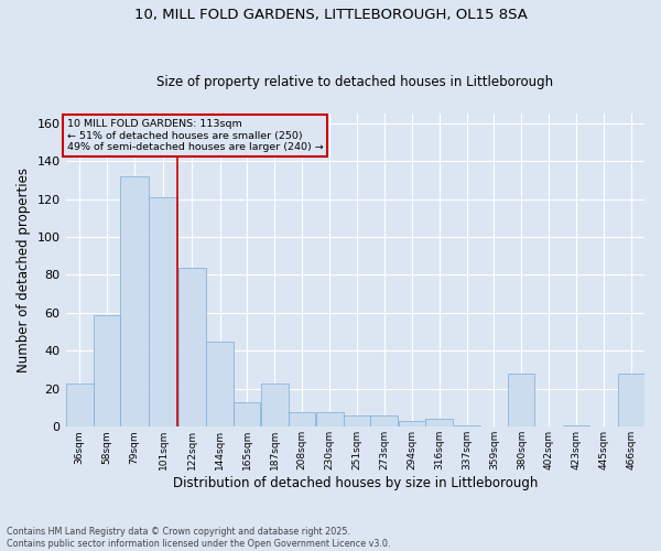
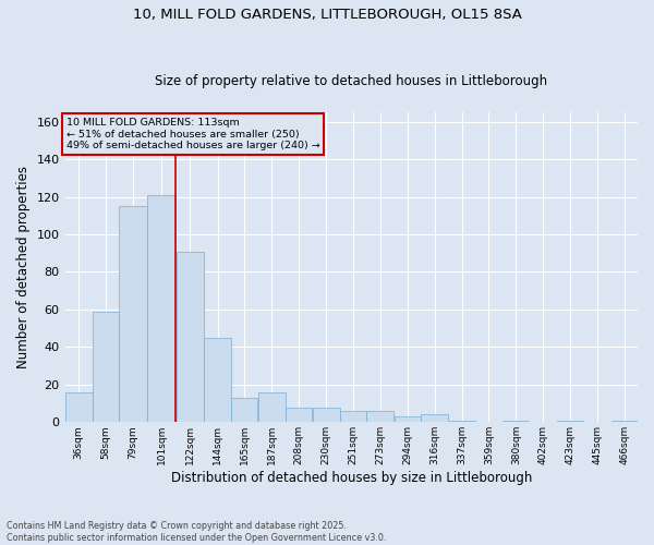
36sqm: 23 -> 16
79sqm: 132 -> 115
122sqm: 84 -> 91
187sqm: 23 -> 16
380sqm: 28 -> 1
466sqm: 28 -> 1
